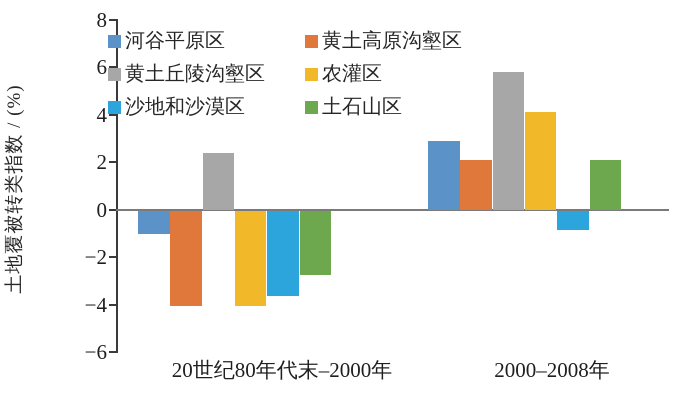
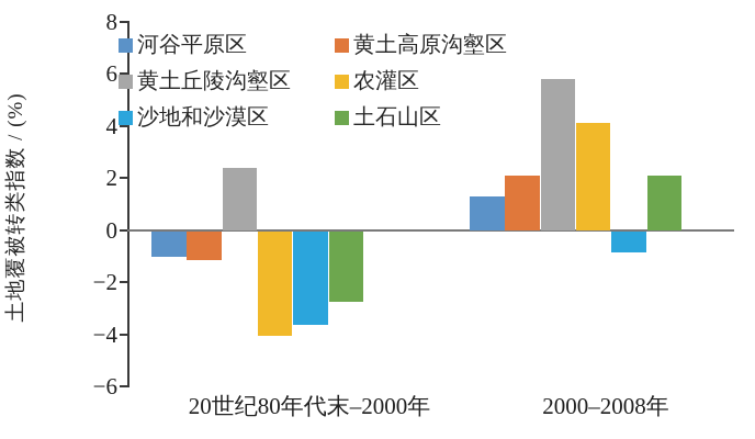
黄土高原沟壑区/20世纪80年代末–2000年: -4.0 -> -1.1
河谷平原区/2000–2008年: 2.9 -> 1.3
